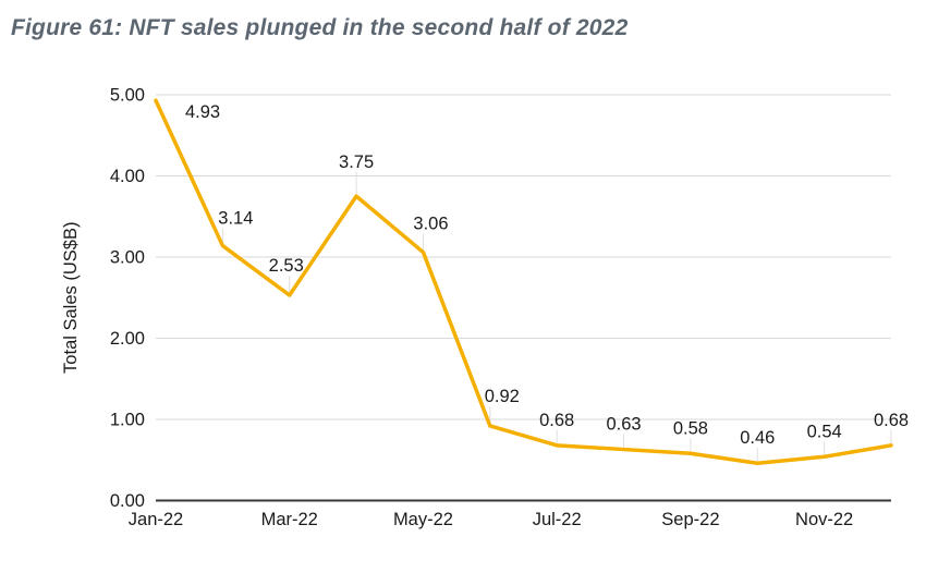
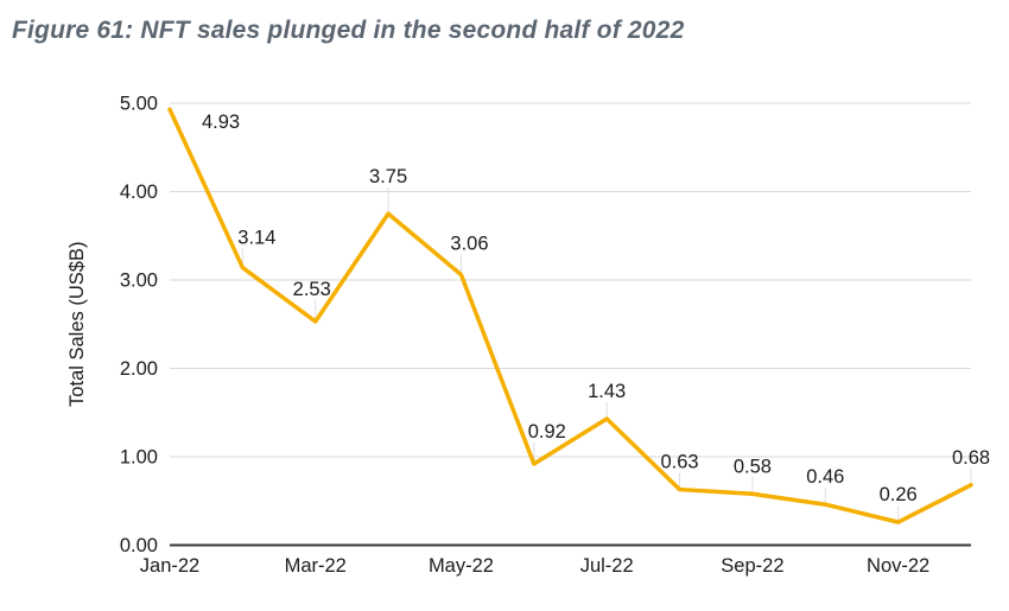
Jul-22: 0.68 -> 1.43
Nov-22: 0.54 -> 0.26
